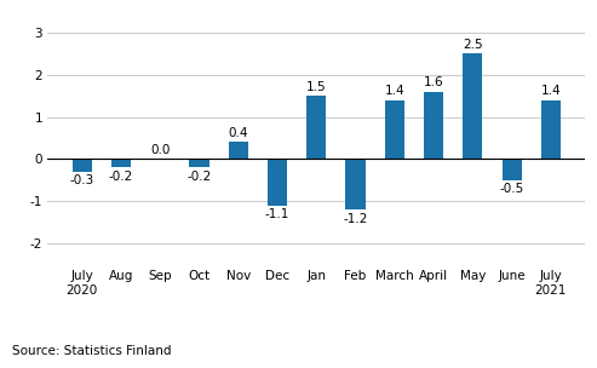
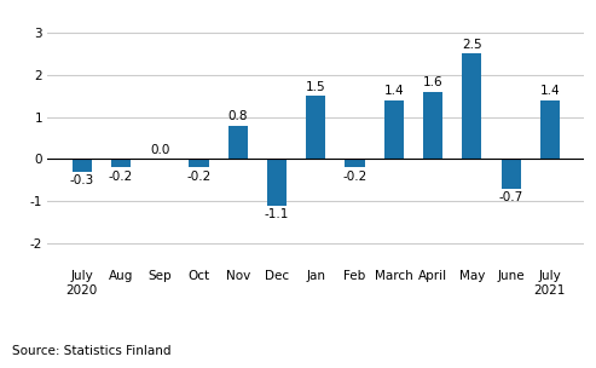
Nov: 0.4 -> 0.8
Feb: -1.2 -> -0.2
June: -0.5 -> -0.7
